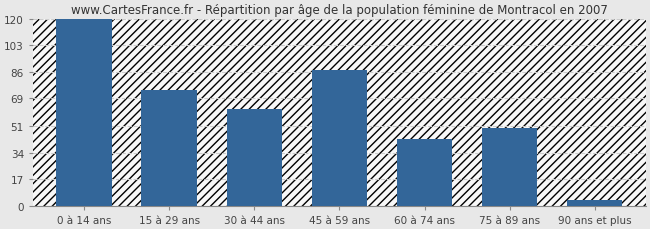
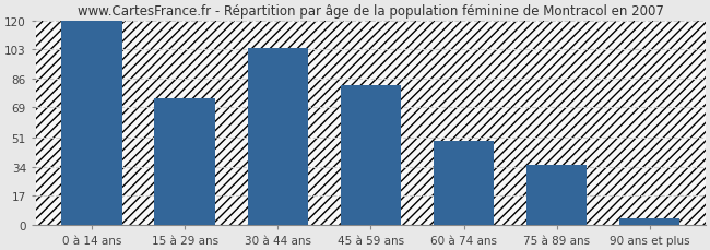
30 à 44 ans: 62 -> 104
45 à 59 ans: 87 -> 82
60 à 74 ans: 43 -> 49
75 à 89 ans: 50 -> 35
